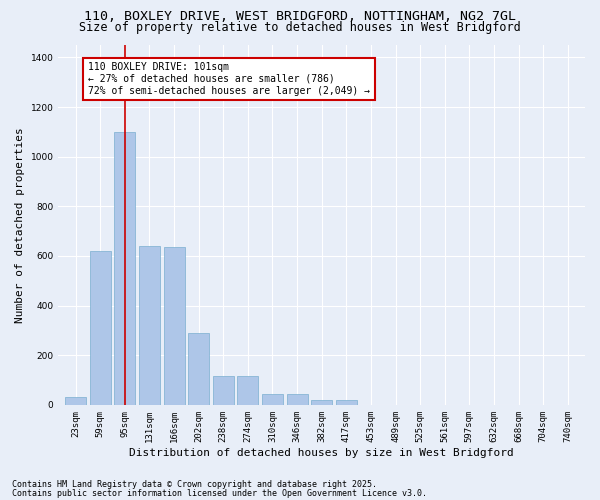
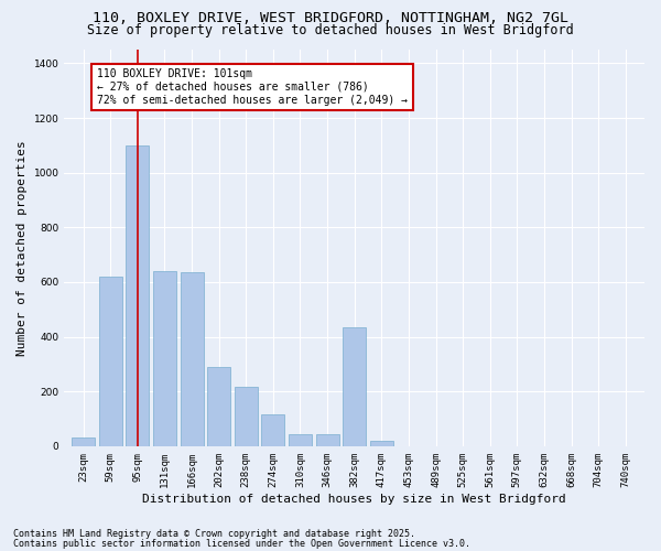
238sqm: 115 -> 215
382sqm: 20 -> 435
